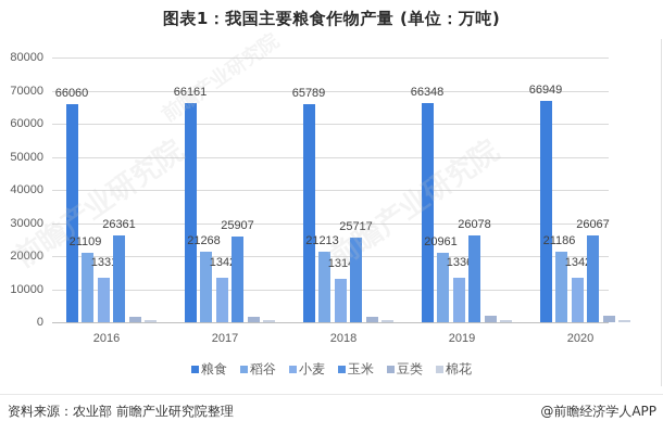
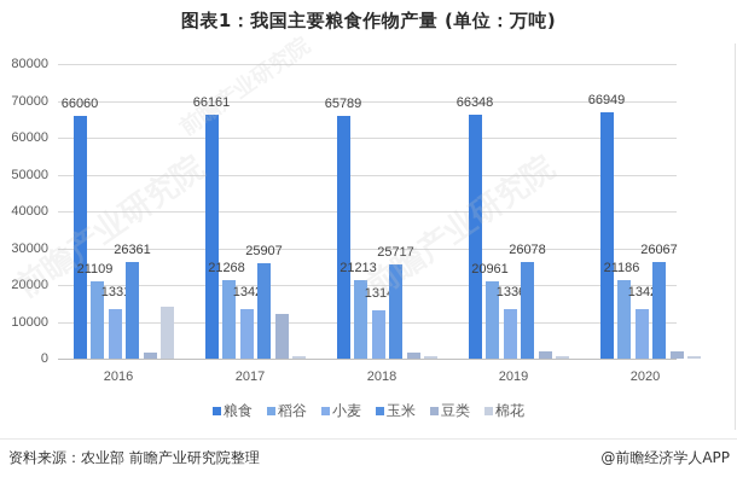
棉花/2016: 1000 -> 14000
豆类/2017: 2000 -> 12000
